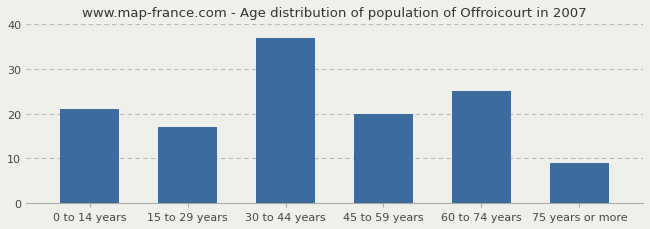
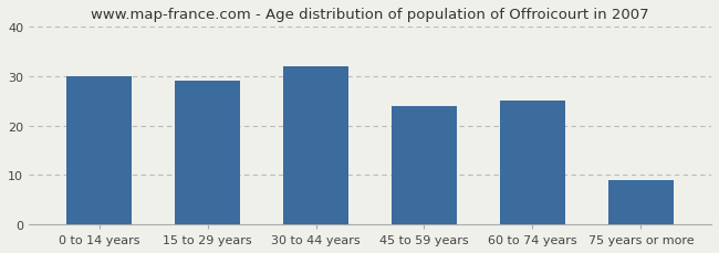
0 to 14 years: 21 -> 30
15 to 29 years: 17 -> 29
30 to 44 years: 37 -> 32
45 to 59 years: 20 -> 24
